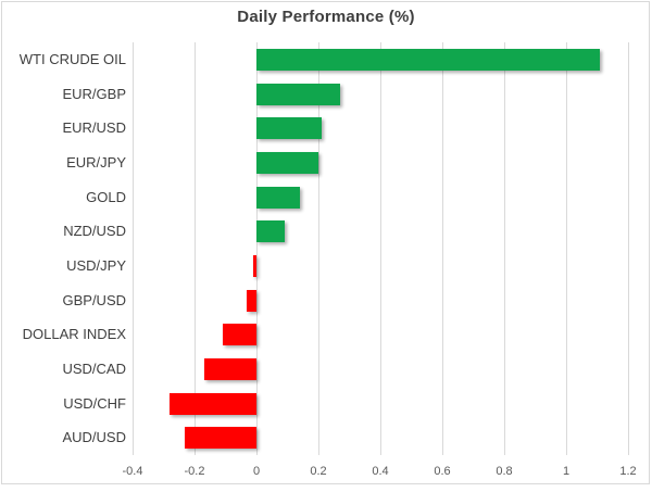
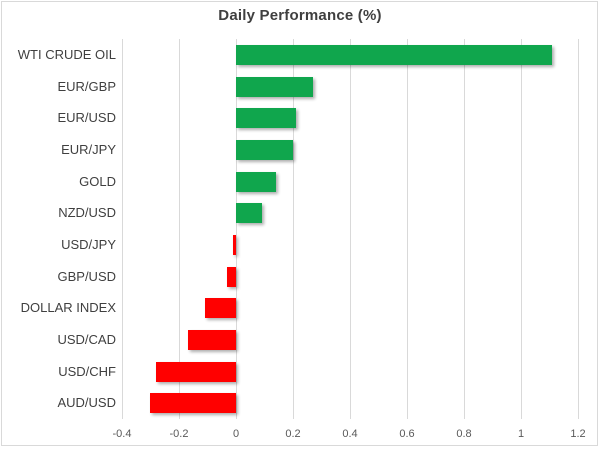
AUD/USD: -0.23 -> -0.30
